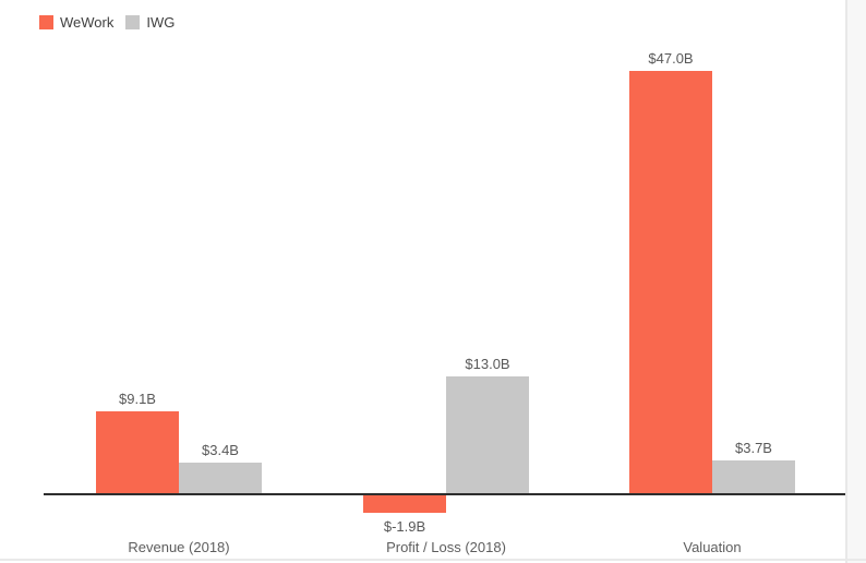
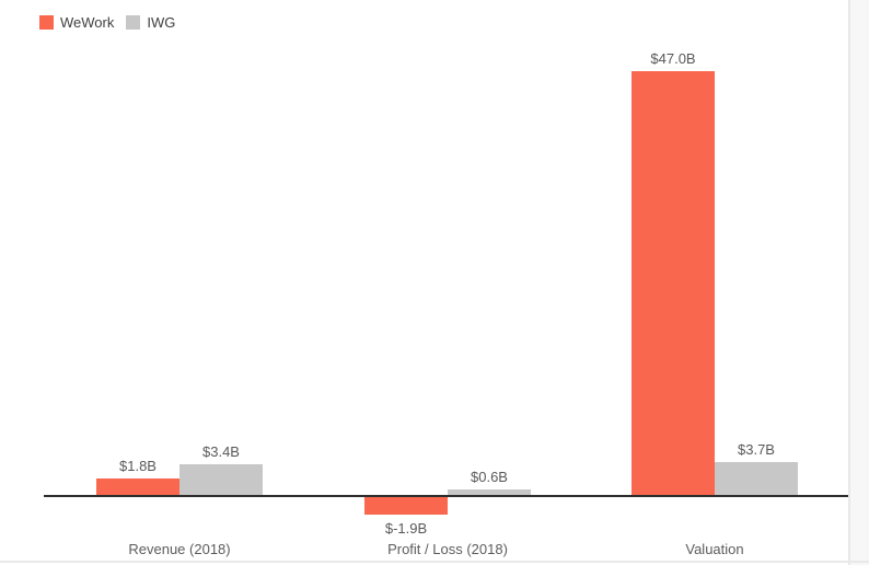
WeWork/Revenue (2018): $9.1B -> $1.8B
IWG/Profit / Loss (2018): $13.0B -> $0.6B
